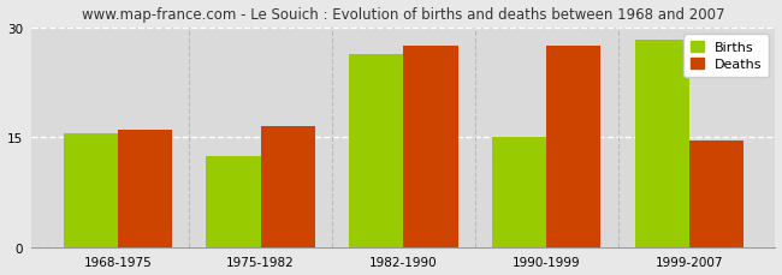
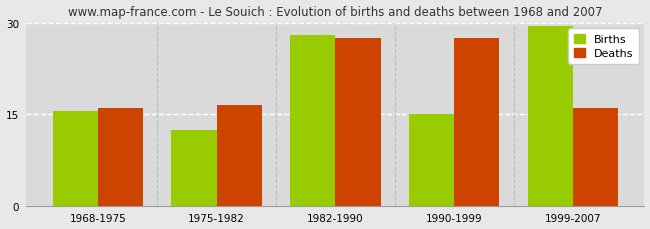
Births/1982-1990: 26.4 -> 28.0
Births/1999-2007: 28.4 -> 29.5
Deaths/1999-2007: 14.6 -> 16.0
